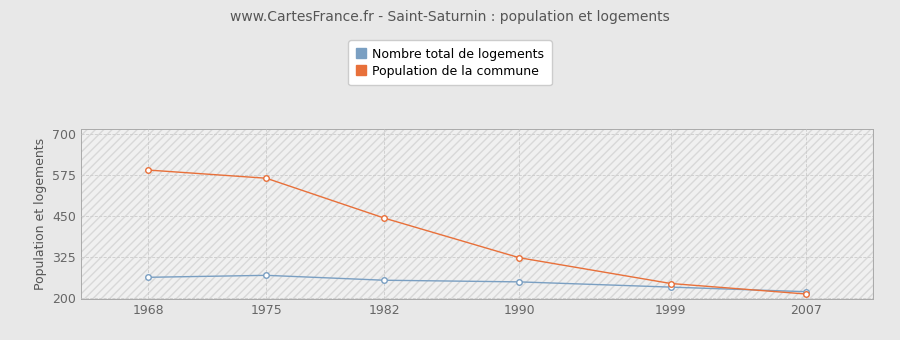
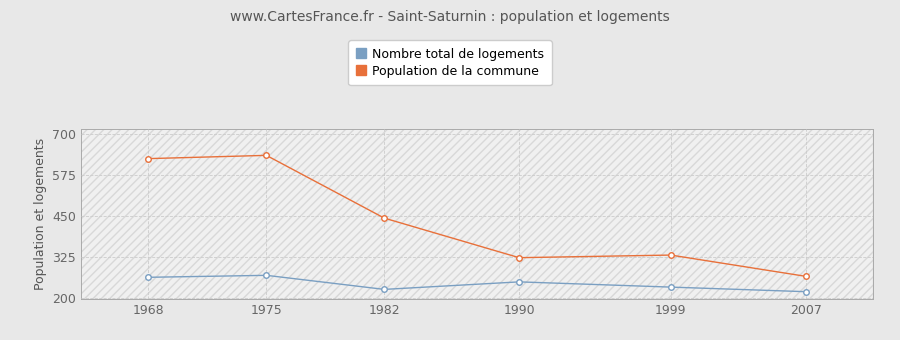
Population de la commune/1968: 590 -> 625
Population de la commune/1975: 565 -> 635
Nombre total de logements/1982: 253 -> 225
Population de la commune/1999: 243 -> 330
Population de la commune/2007: 211 -> 265
